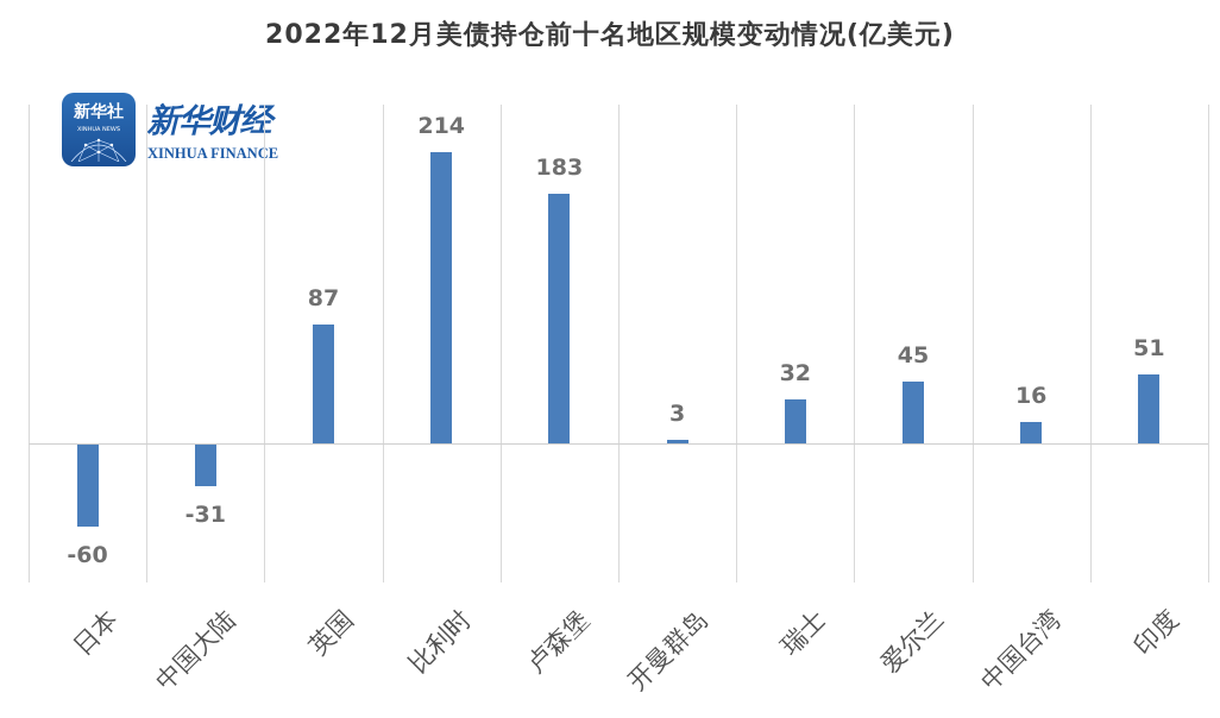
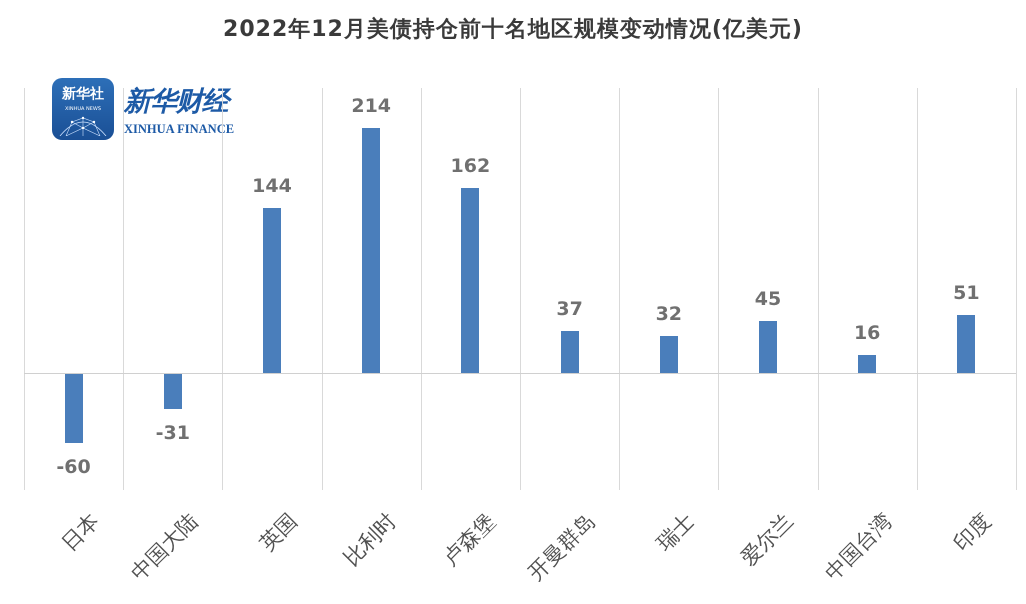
英国: 87 -> 144
卢森堡: 183 -> 162
开曼群岛: 3 -> 37
